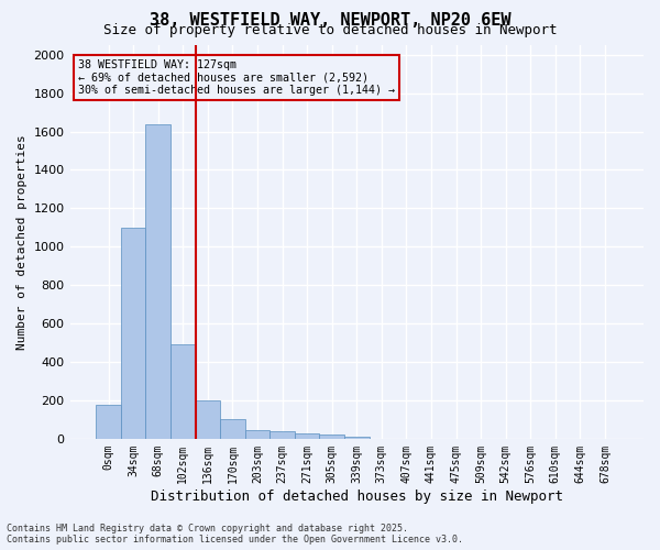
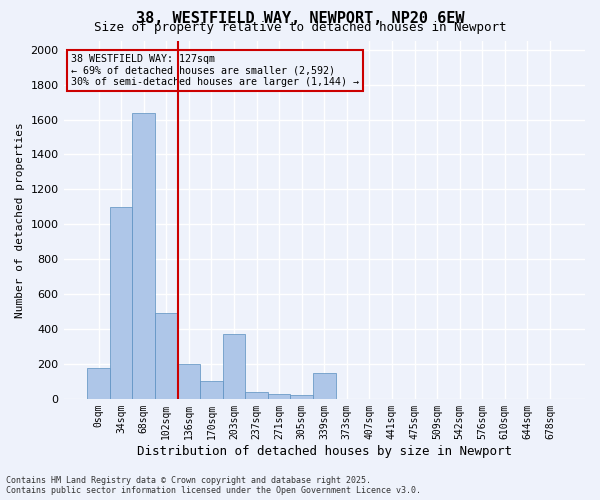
203sqm: 40 -> 370
339sqm: 10 -> 150
